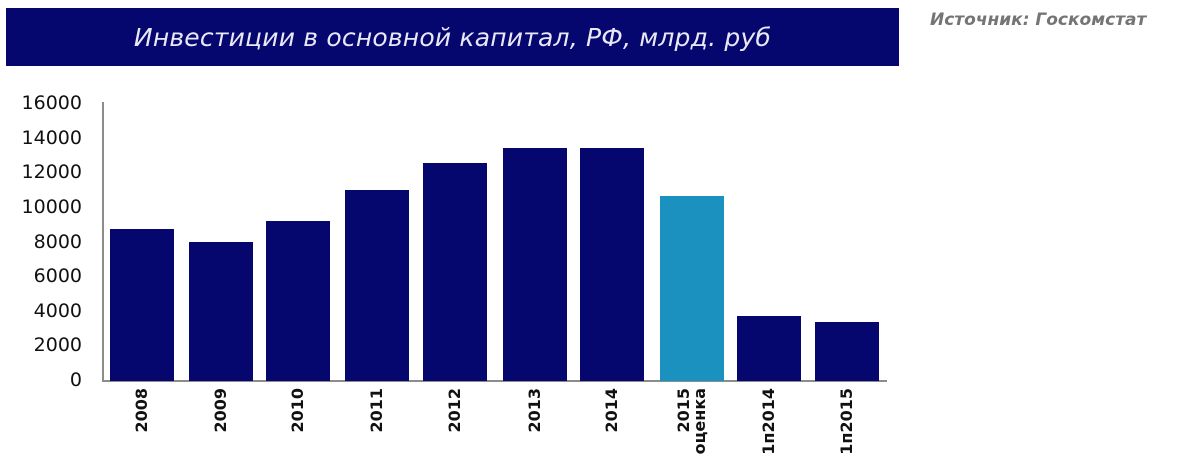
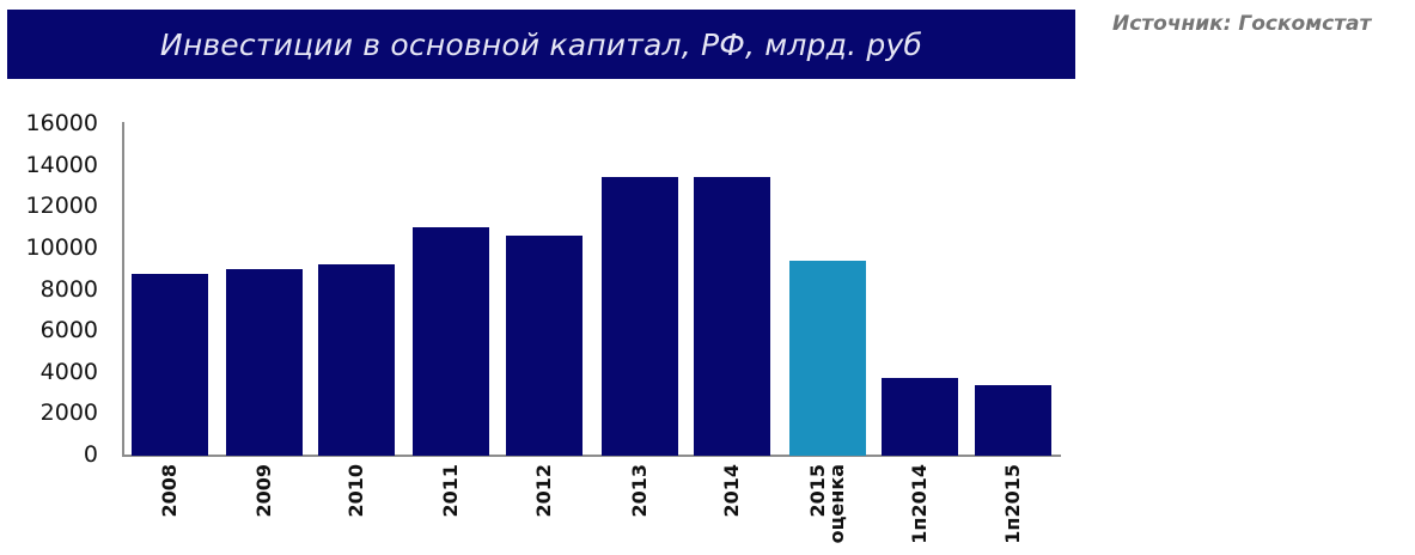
2009: 8000 -> 9000
2012: 12600 -> 10600
2015 оценка: 10700 -> 9400
